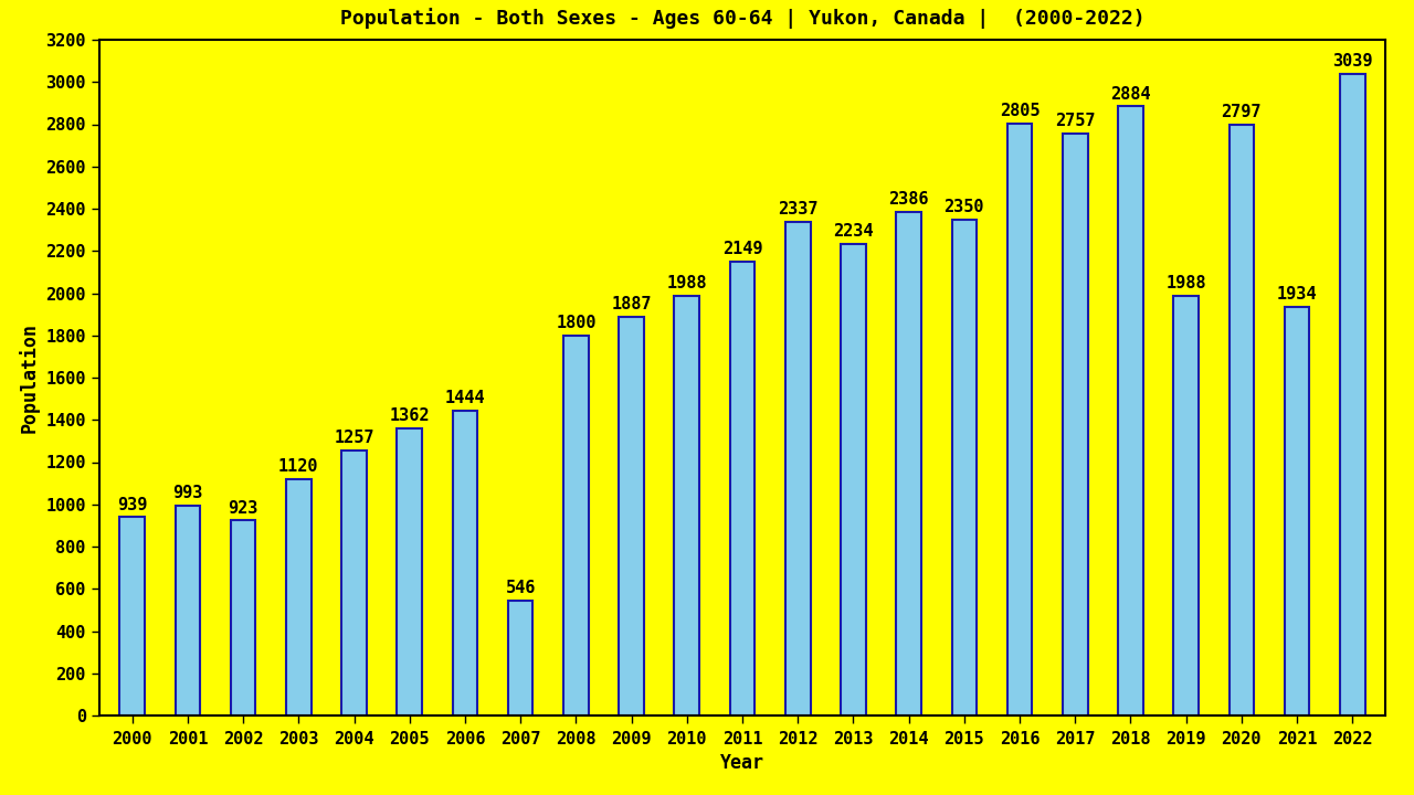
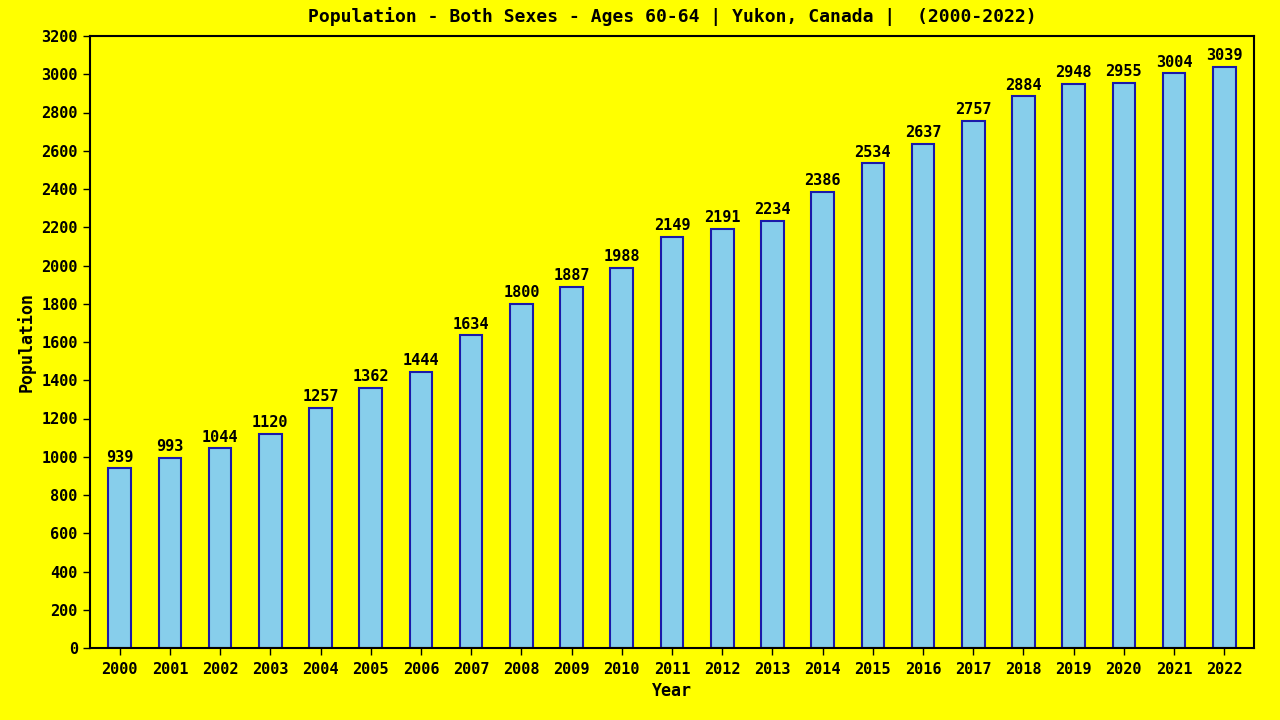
2002: 923 -> 1044
2007: 546 -> 1634
2012: 2337 -> 2191
2015: 2350 -> 2534
2016: 2805 -> 2637
2019: 1988 -> 2948
2020: 2797 -> 2955
2021: 1934 -> 3004
